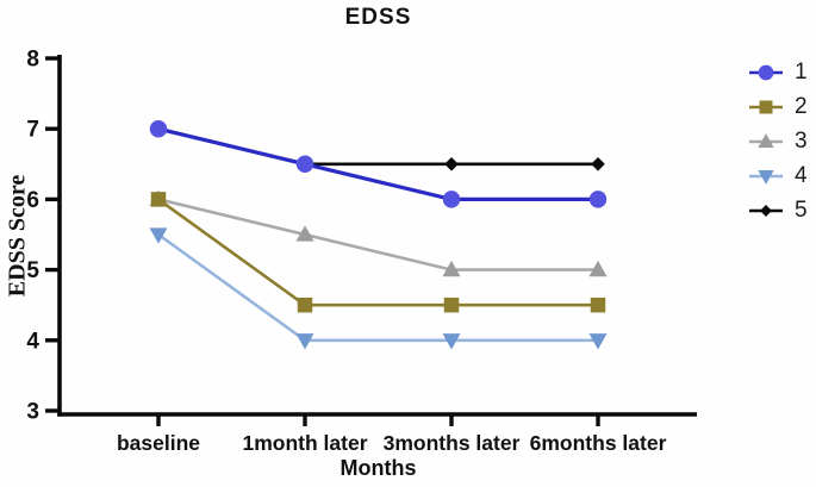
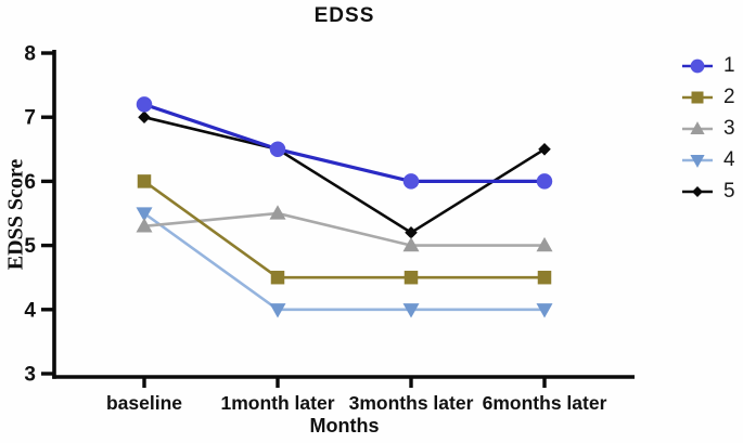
1/baseline: 7.0 -> 7.2
3/baseline: 6.0 -> 5.3
5/3months later: 6.5 -> 5.2
